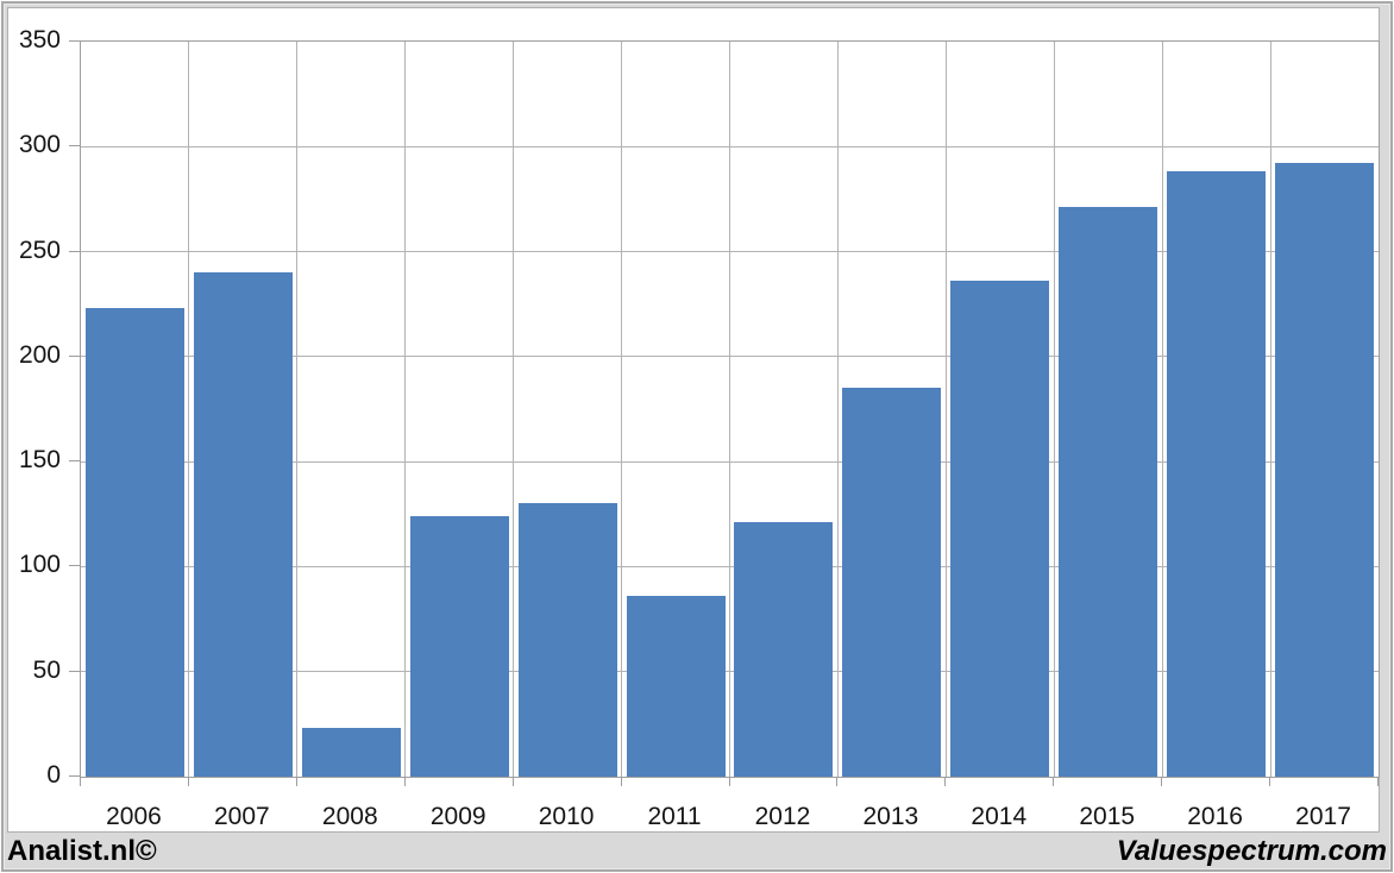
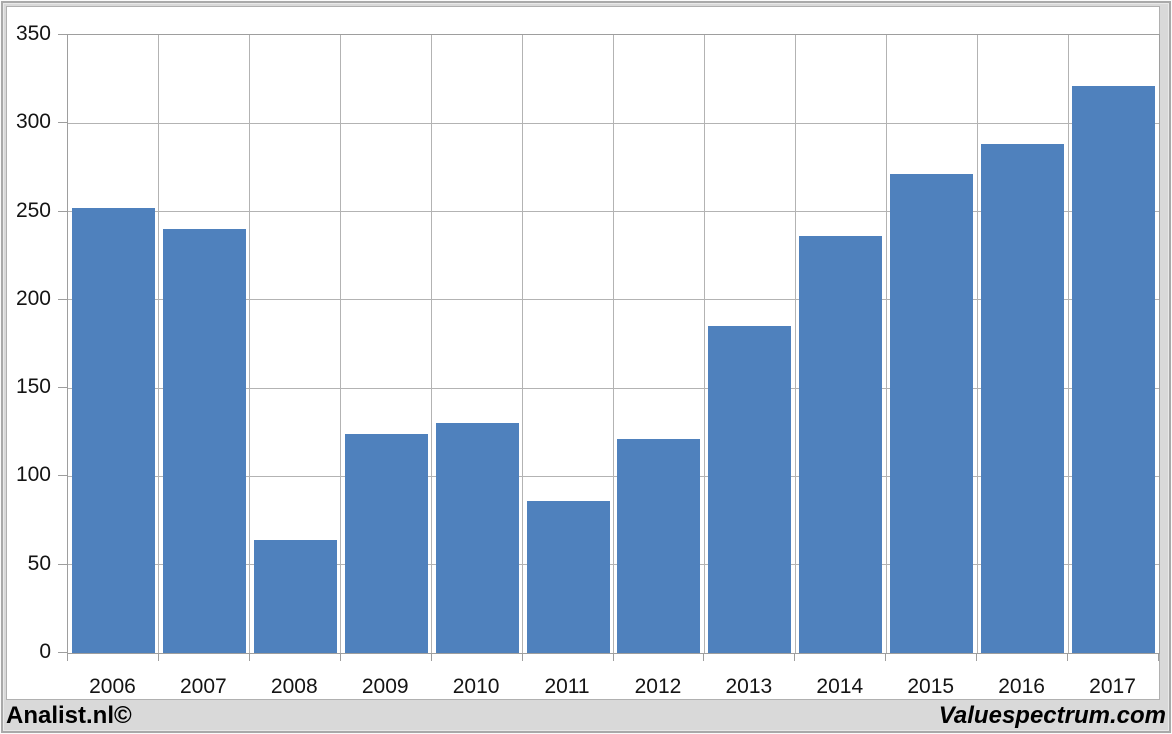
2006: 223 -> 252
2008: 23 -> 64
2017: 292 -> 321
